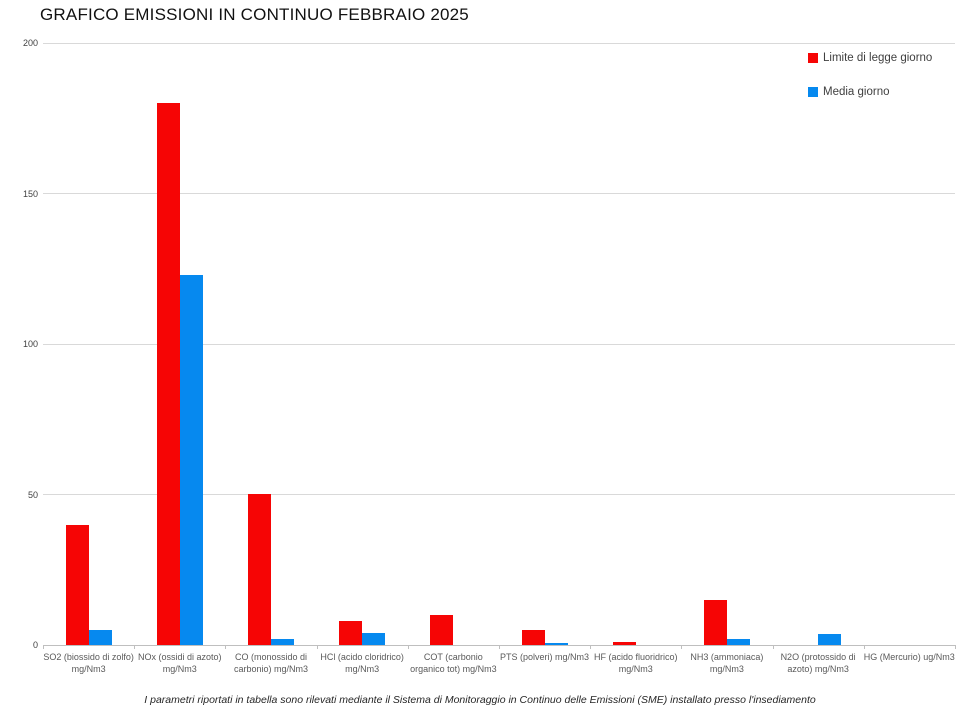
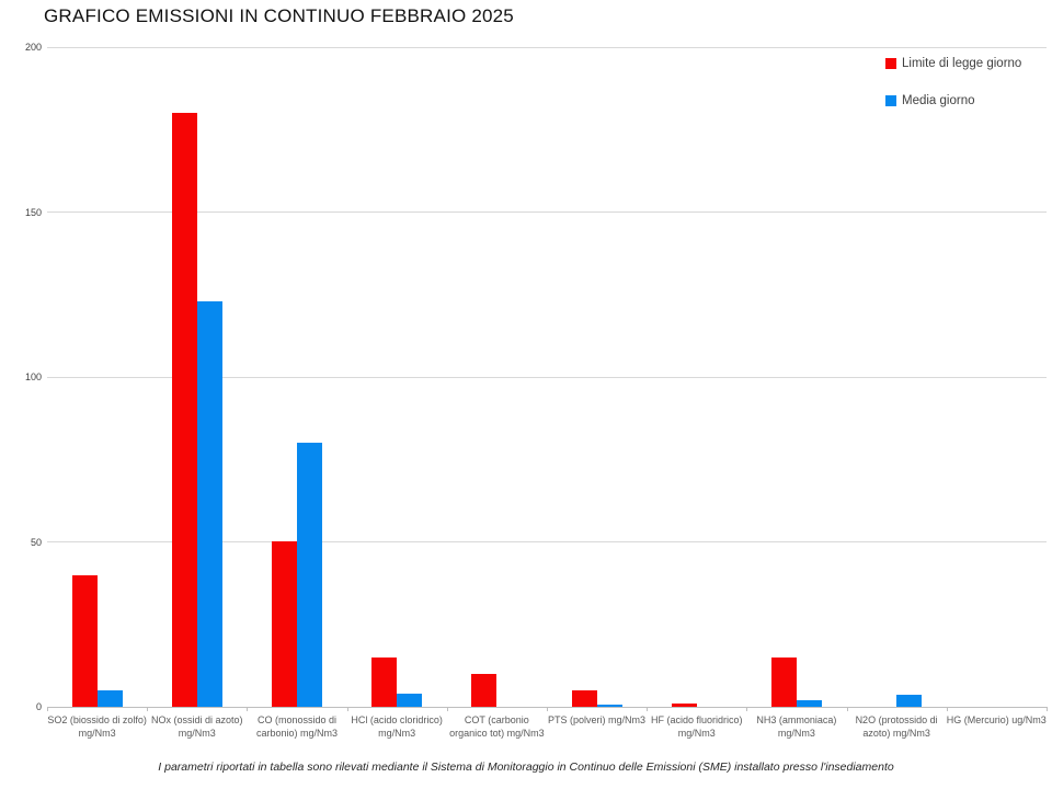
Media giorno/CO (monossido di carbonio) mg/Nm3: 2 -> 80
Limite di legge giorno/HCl (acido cloridrico) mg/Nm3: 8 -> 15
